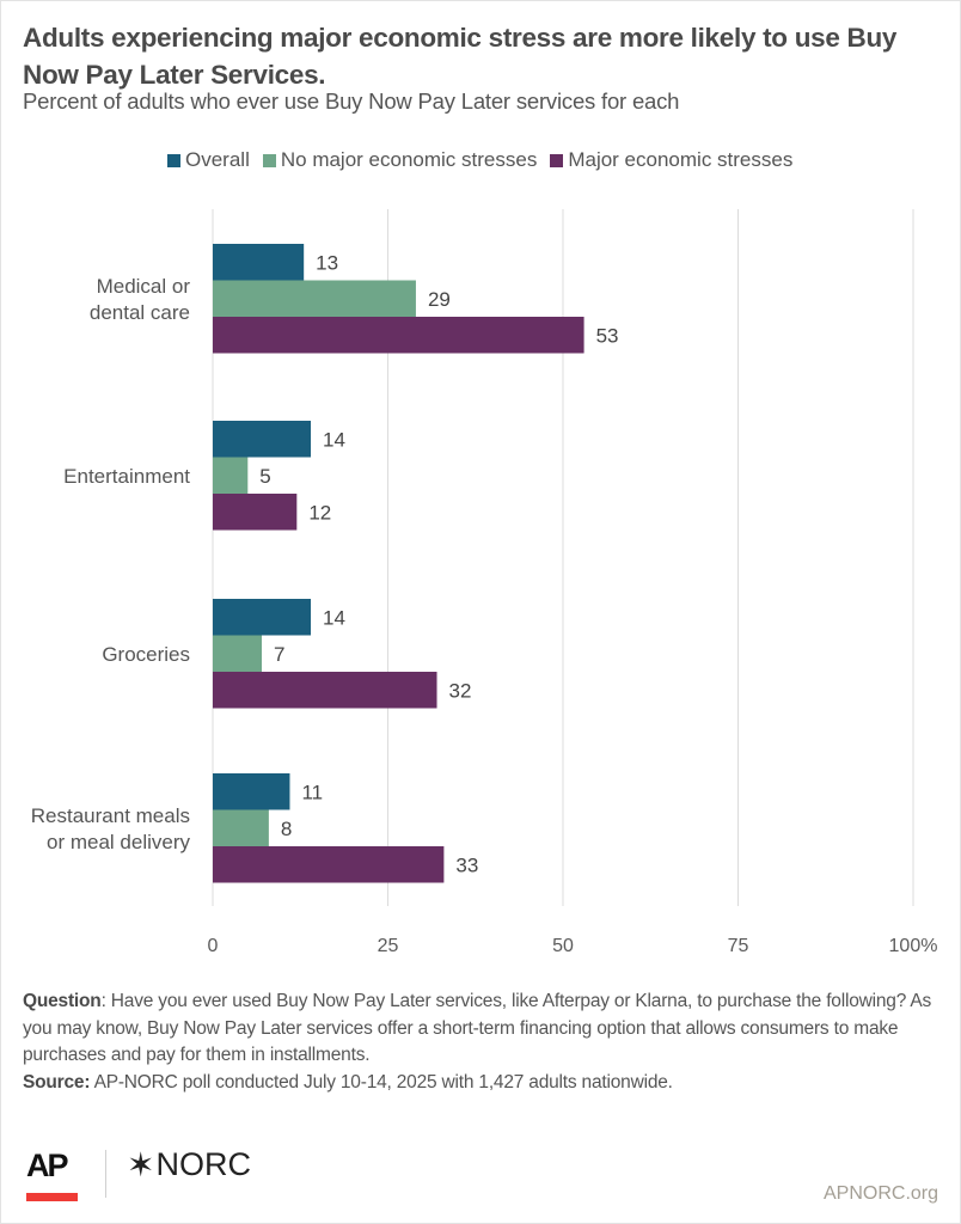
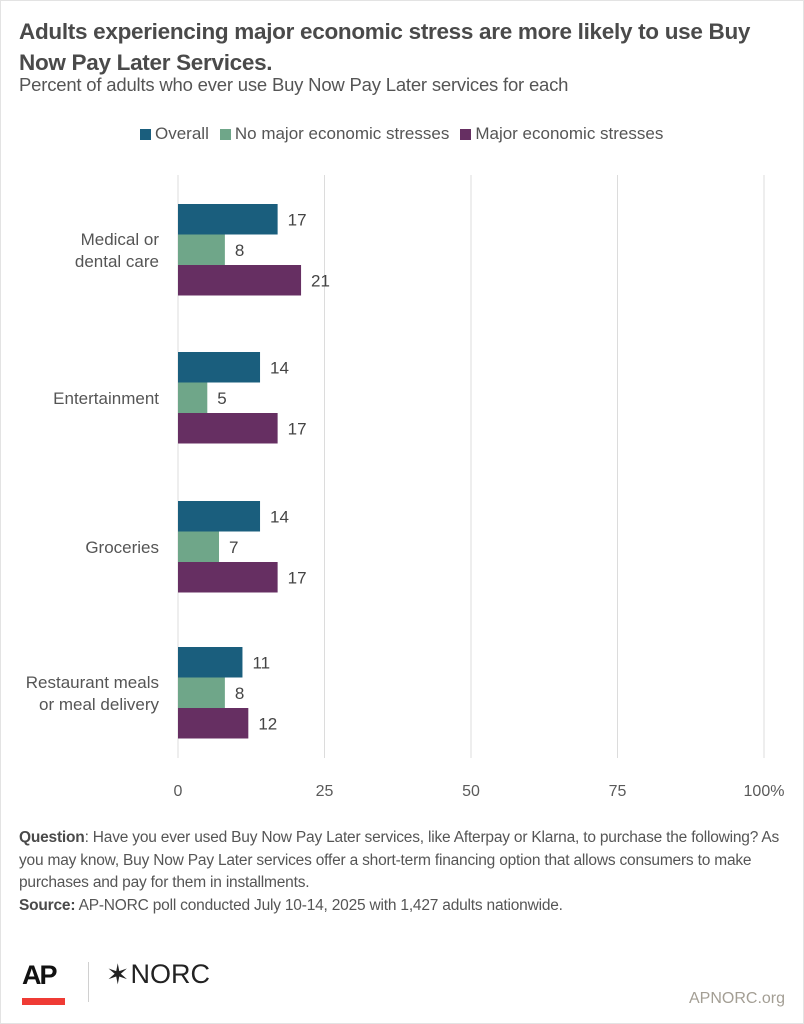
Overall/Medical or dental care: 13 -> 17
No major economic stresses/Medical or dental care: 29 -> 8
Major economic stresses/Medical or dental care: 53 -> 21
Major economic stresses/Entertainment: 12 -> 17
Major economic stresses/Groceries: 32 -> 17
Major economic stresses/Restaurant meals or meal delivery: 33 -> 12
